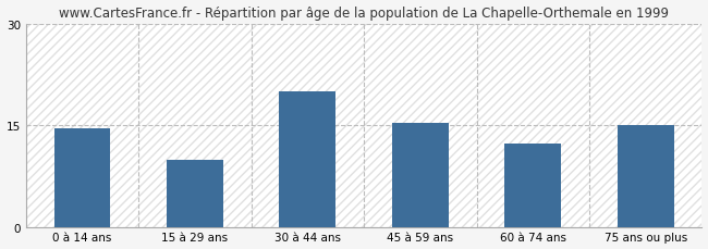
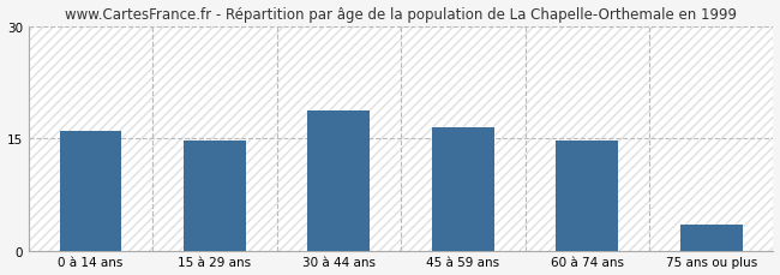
0 à 14 ans: 14.6 -> 16.0
15 à 29 ans: 10.0 -> 14.7
30 à 44 ans: 20.0 -> 18.8
45 à 59 ans: 15.4 -> 16.5
60 à 74 ans: 12.4 -> 14.7
75 ans ou plus: 15.0 -> 3.5
